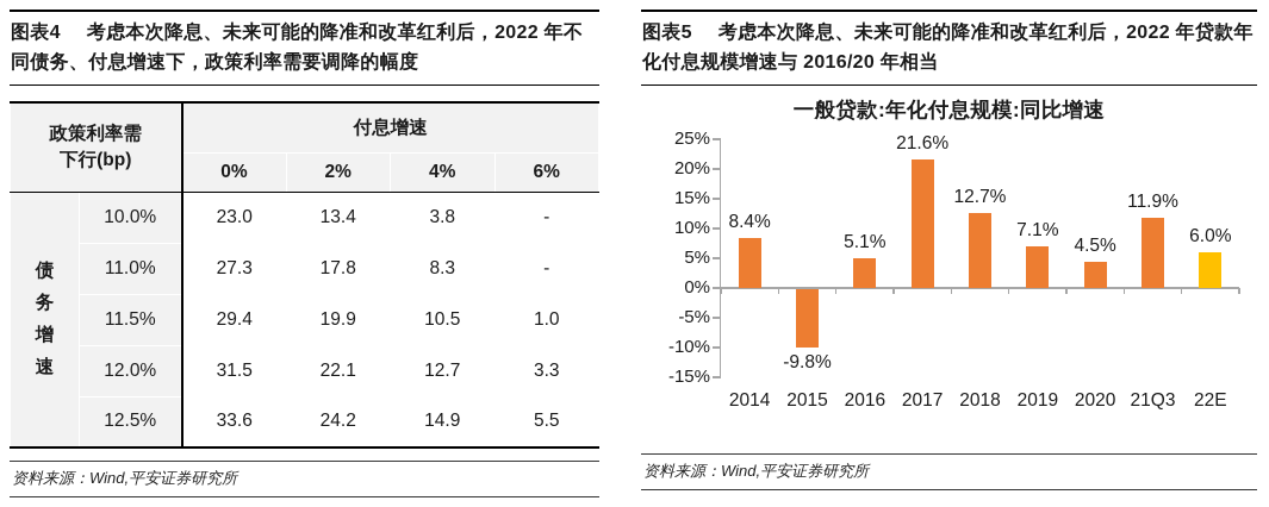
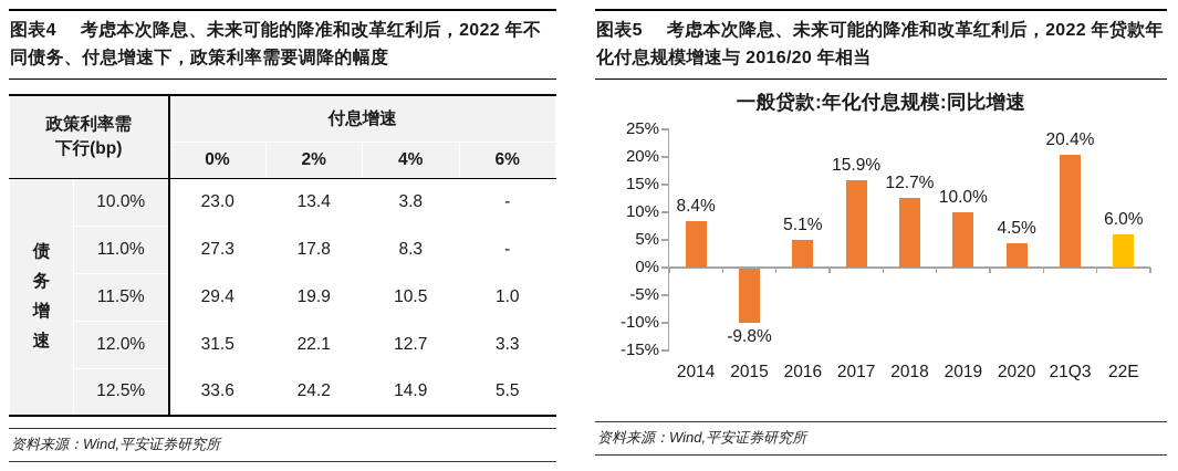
2017: 21.6% -> 15.9%
2019: 7.1% -> 10.0%
21Q3: 11.9% -> 20.4%
